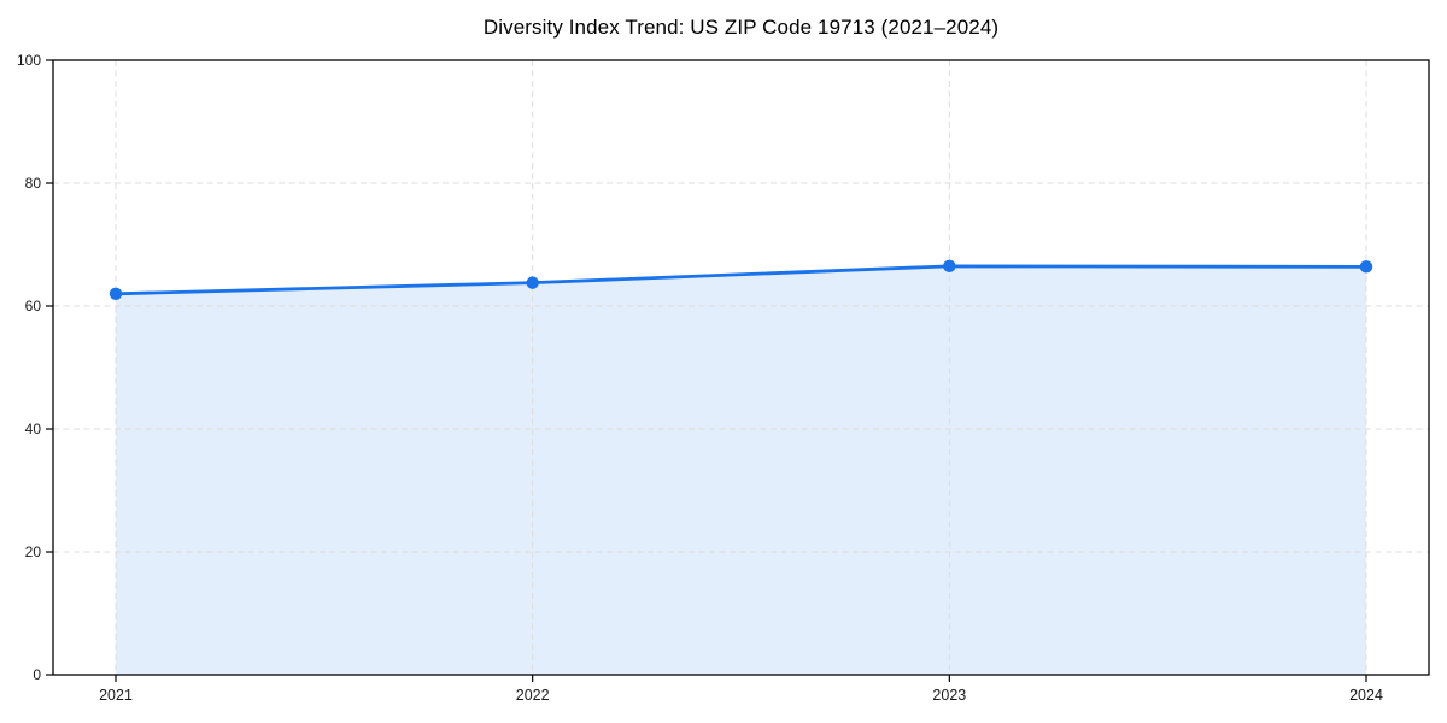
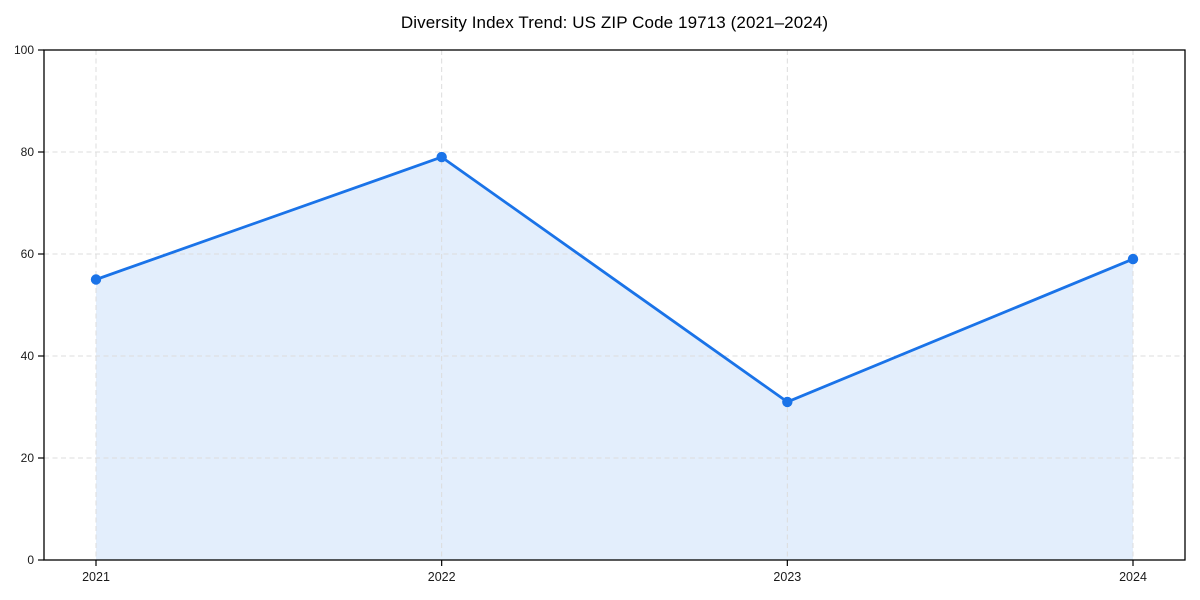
2021: 62 -> 55
2022: 64 -> 79
2023: 66 -> 31
2024: 66 -> 59
